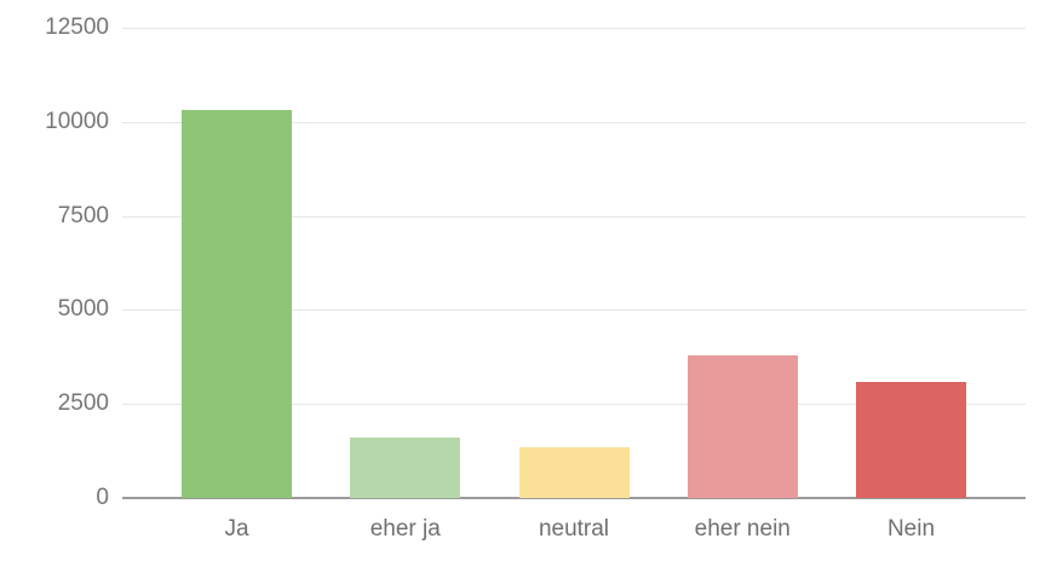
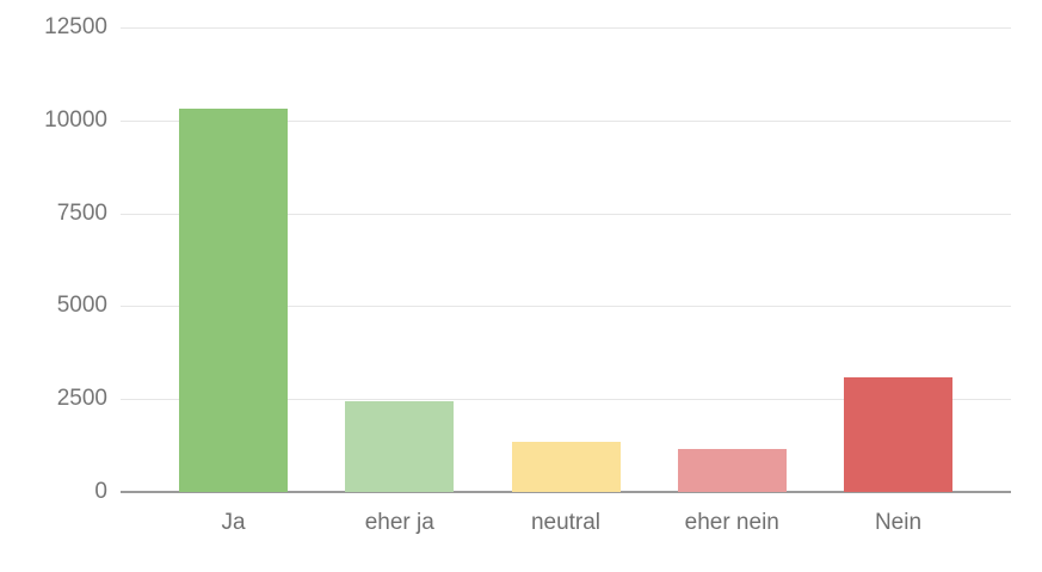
eher ja: 1600 -> 2400
eher nein: 3800 -> 1200
